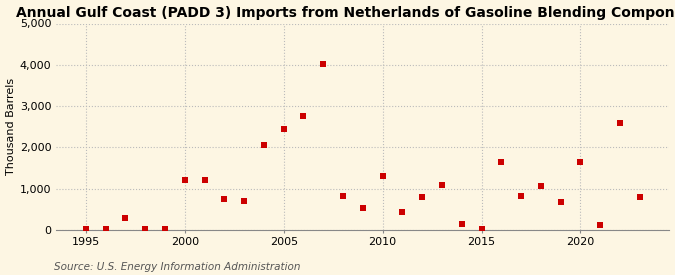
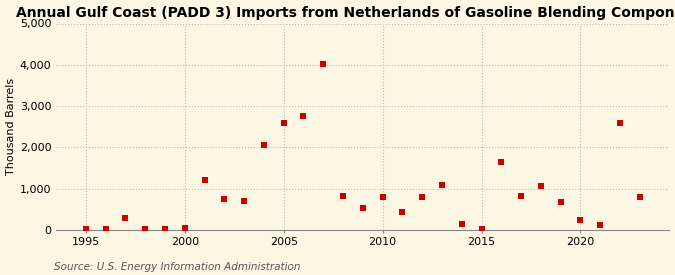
2000: 1,200 -> 50
2005: 2,450 -> 2,600
2010: 1,300 -> 800
2020: 1,650 -> 230
